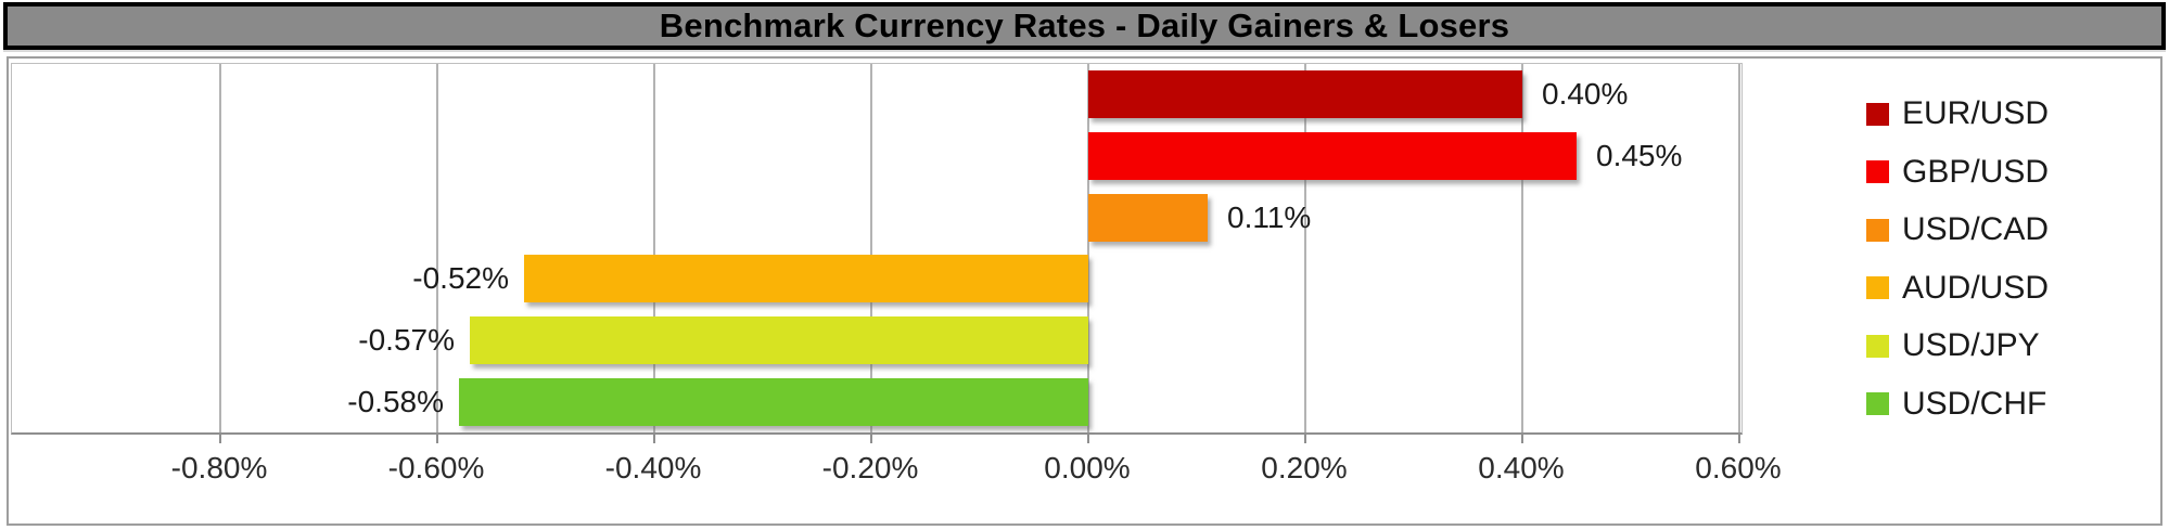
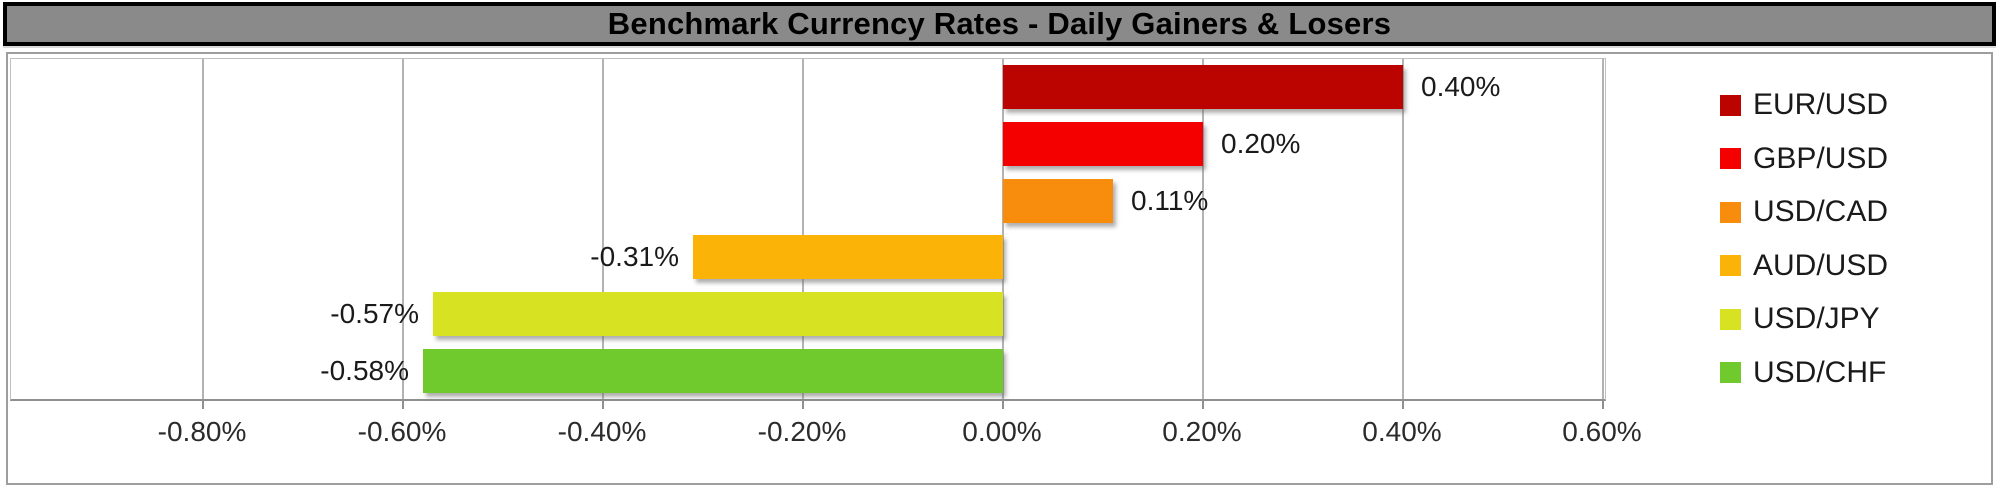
GBP/USD: 0.45% -> 0.20%
AUD/USD: -0.52% -> -0.31%
